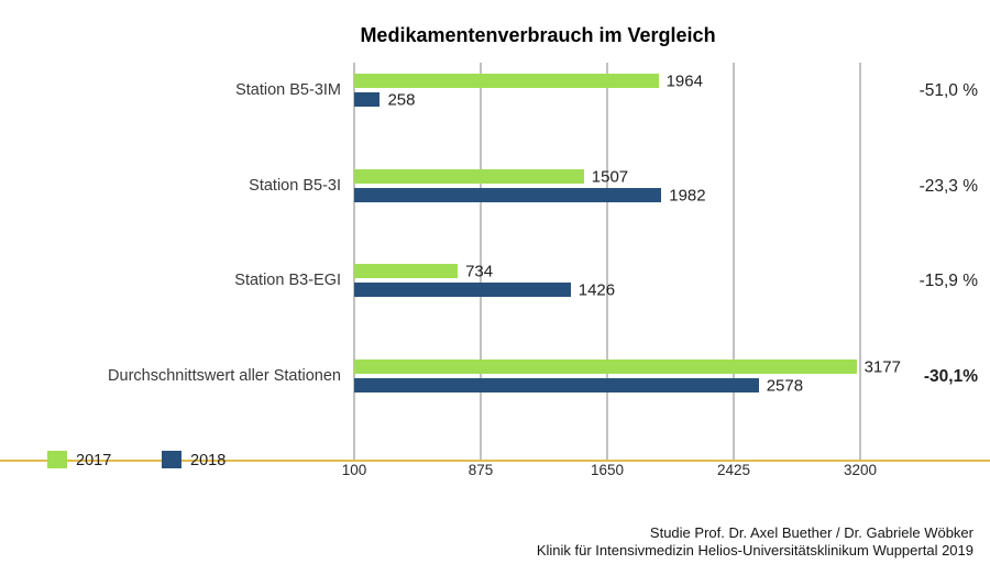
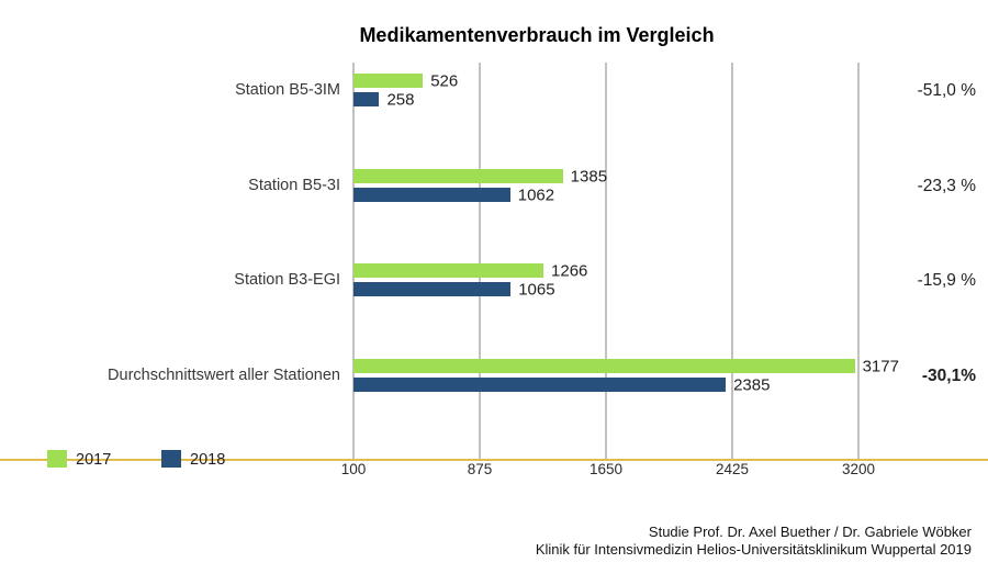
2017/Station B5-3IM: 1964 -> 526
2017/Station B5-3I: 1507 -> 1385
2018/Station B5-3I: 1982 -> 1062
2017/Station B3-EGI: 734 -> 1266
2018/Station B3-EGI: 1426 -> 1065
2018/Durchschnittswert aller Stationen: 2578 -> 2385
